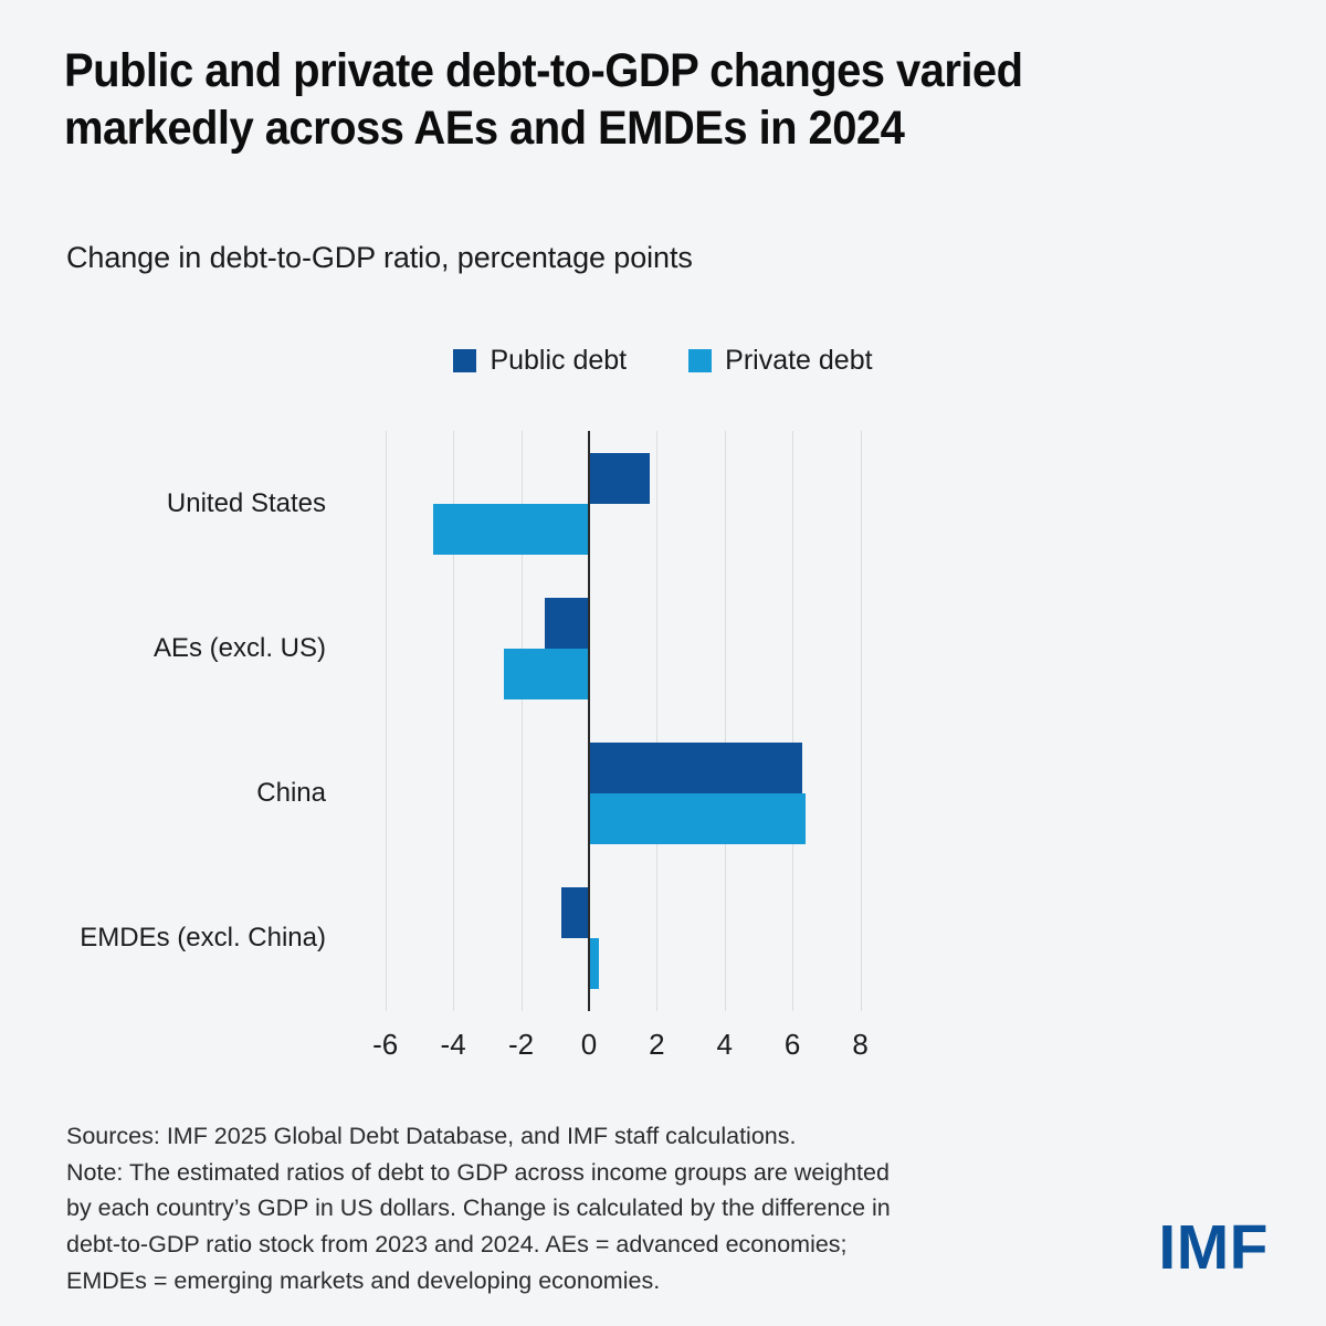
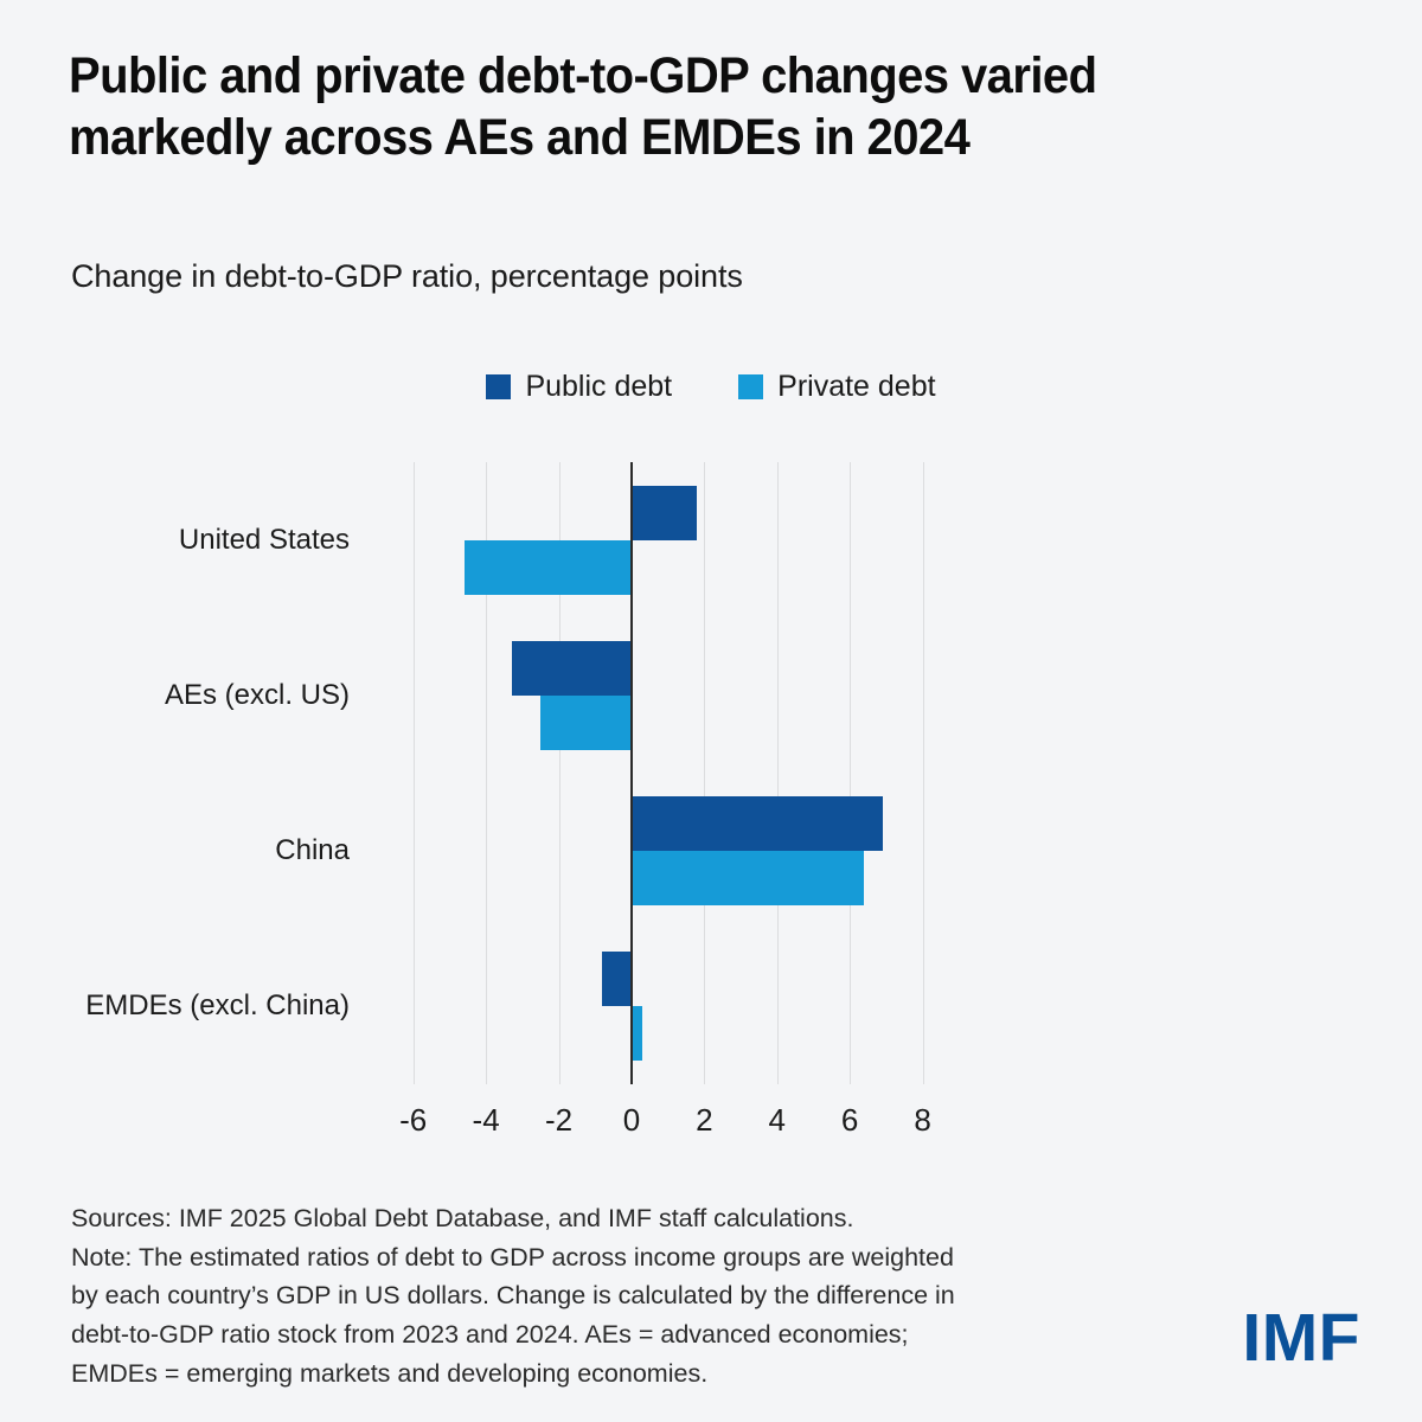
Public debt/AEs (excl. US): -1.3 -> -3.3
Public debt/China: 6.3 -> 6.9
